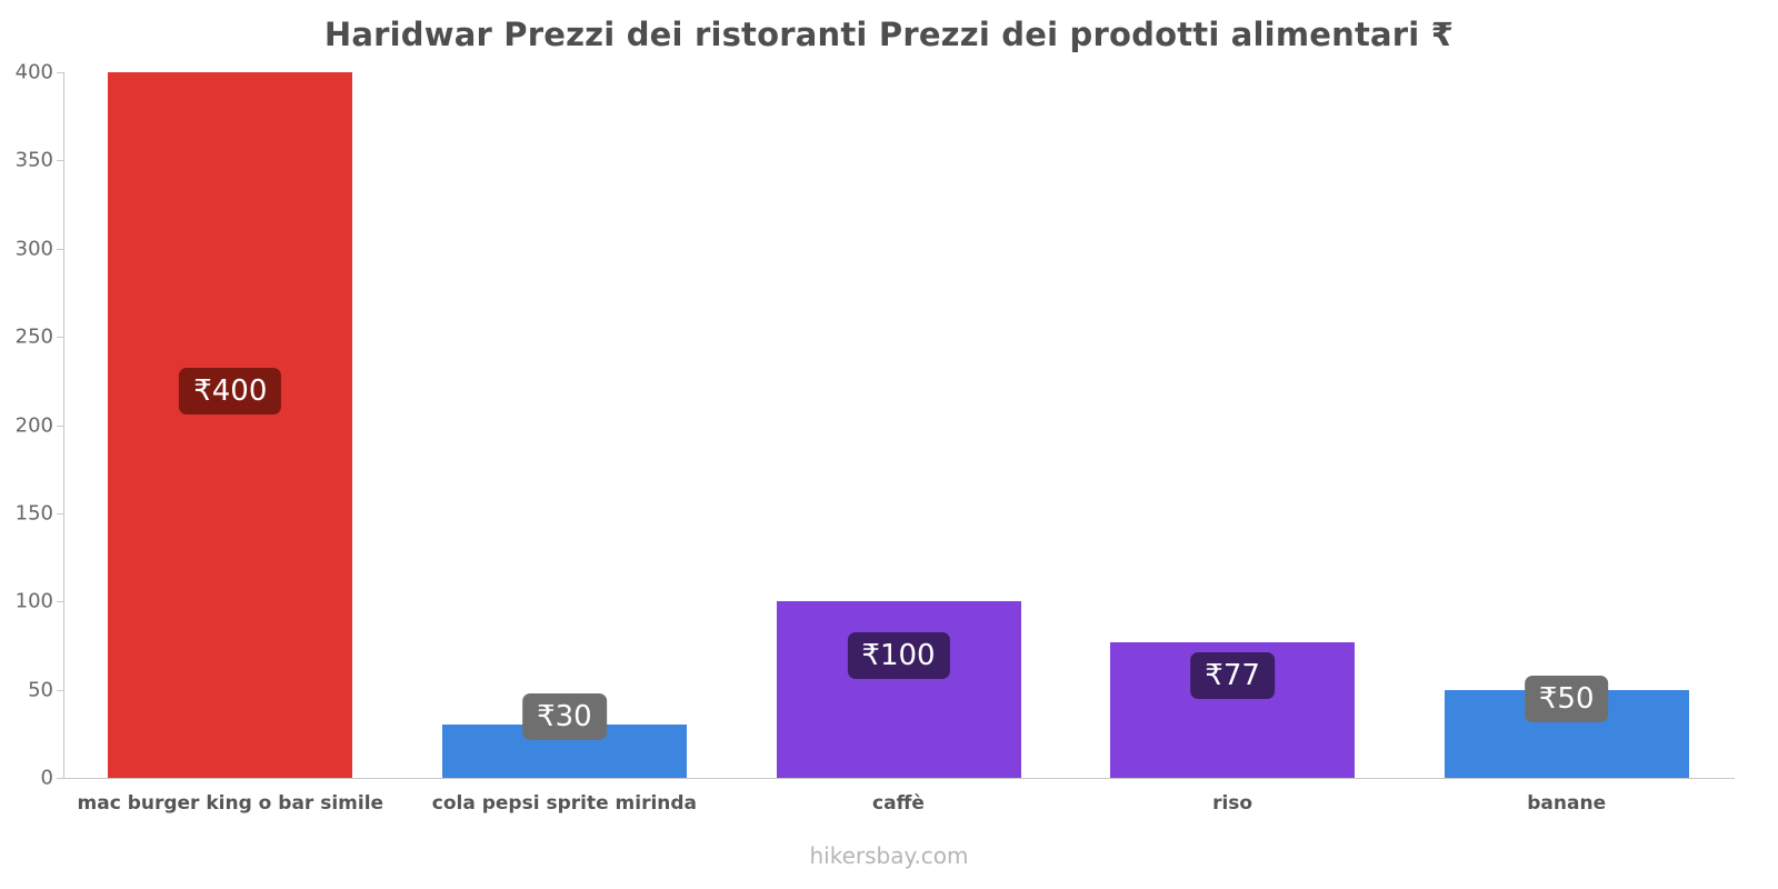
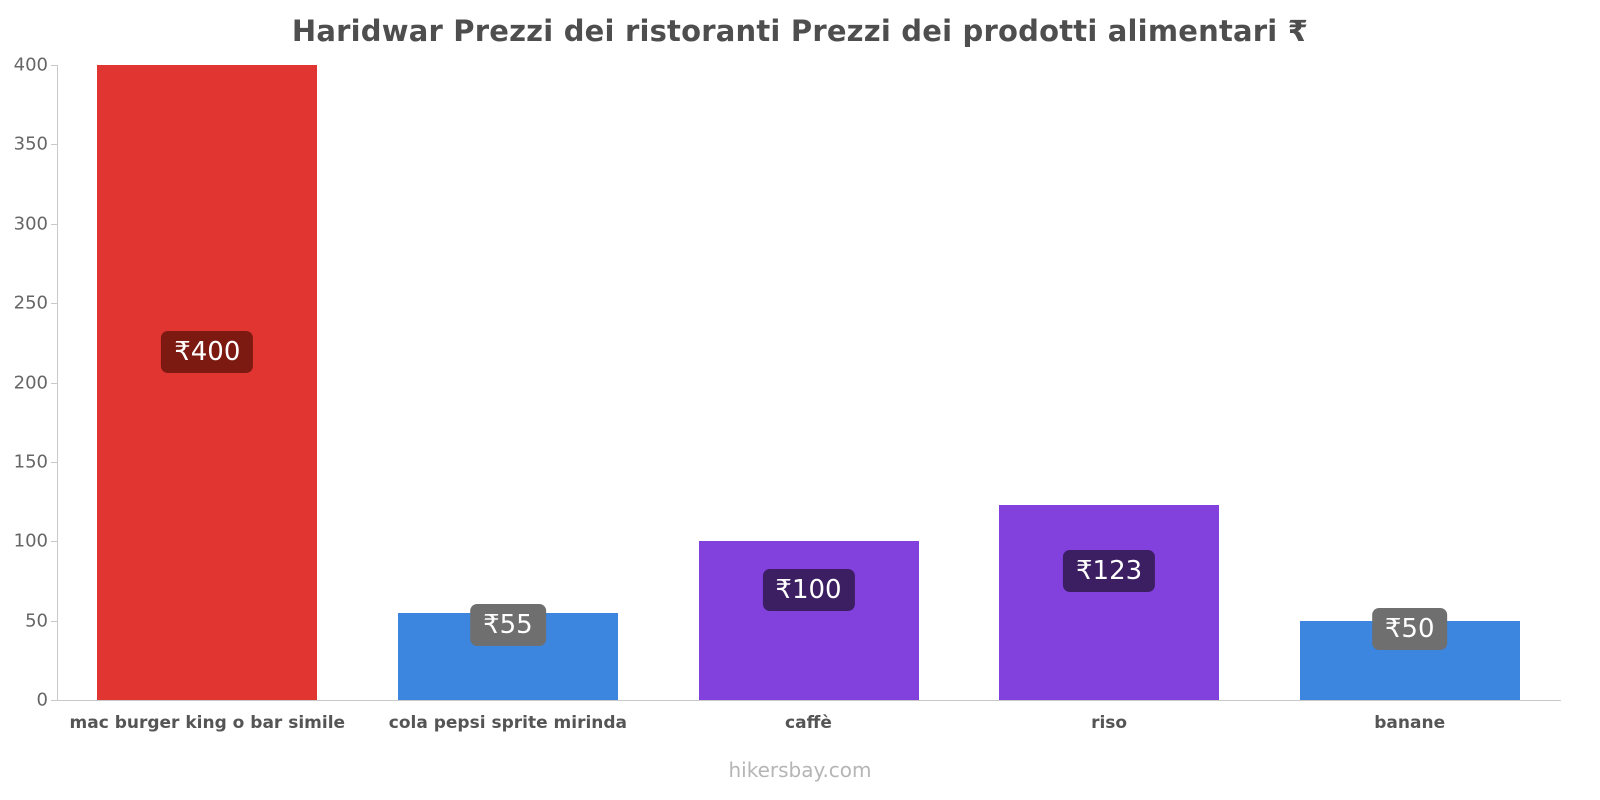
cola pepsi sprite mirinda: 30 -> 55
riso: 77 -> 123
